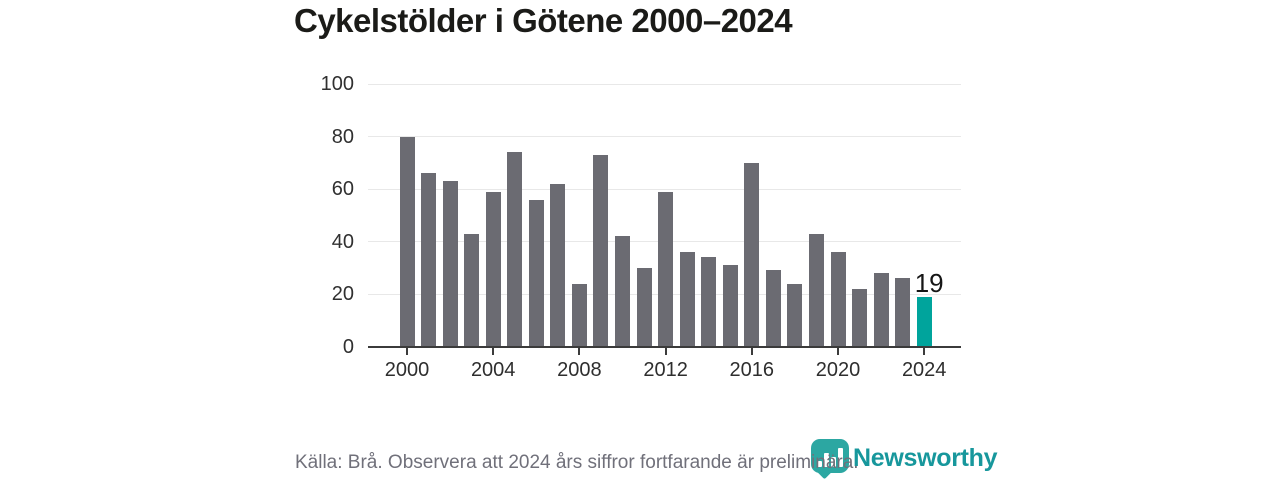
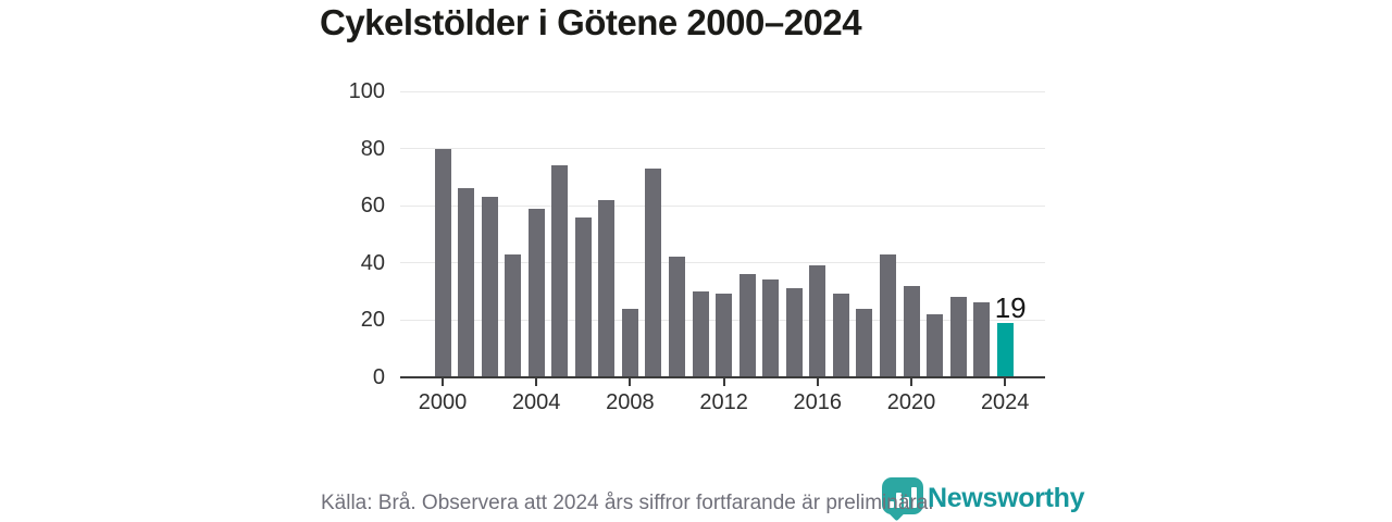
2012: 59 -> 29
2016: 70 -> 39
2020: 36 -> 32
